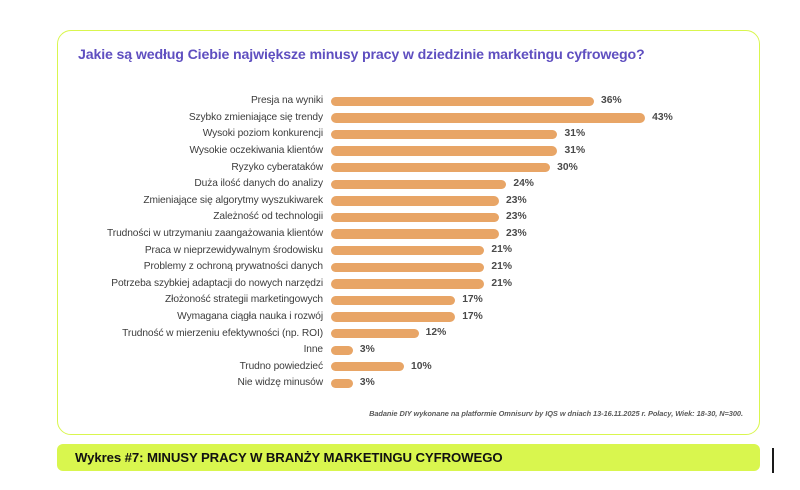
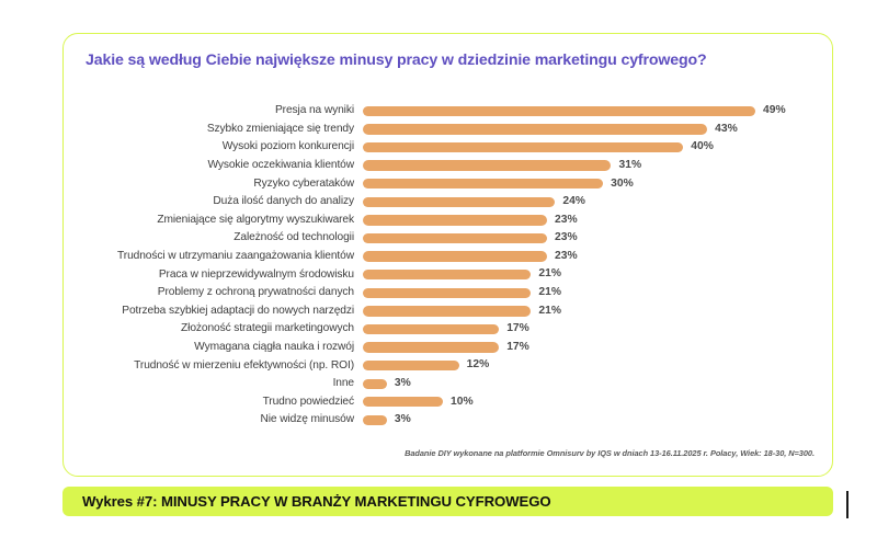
Presja na wyniki: 36% -> 49%
Wysoki poziom konkurencji: 31% -> 40%
